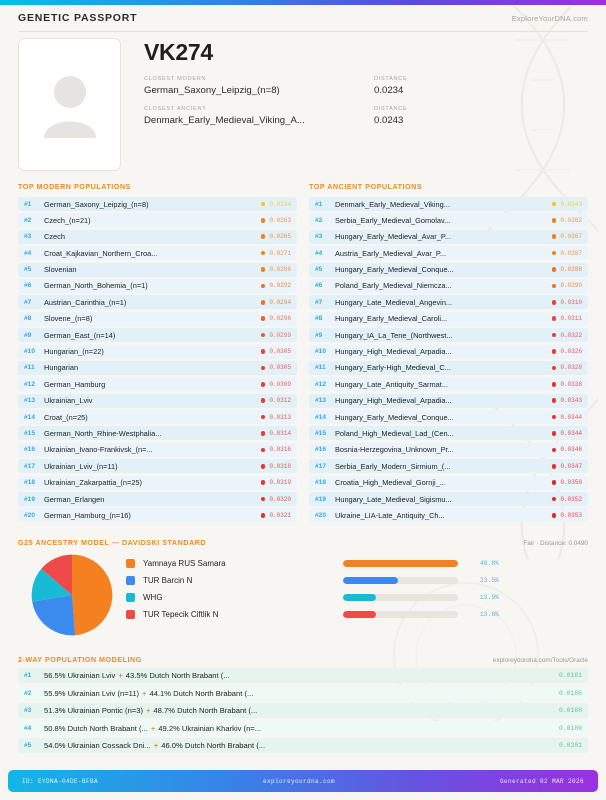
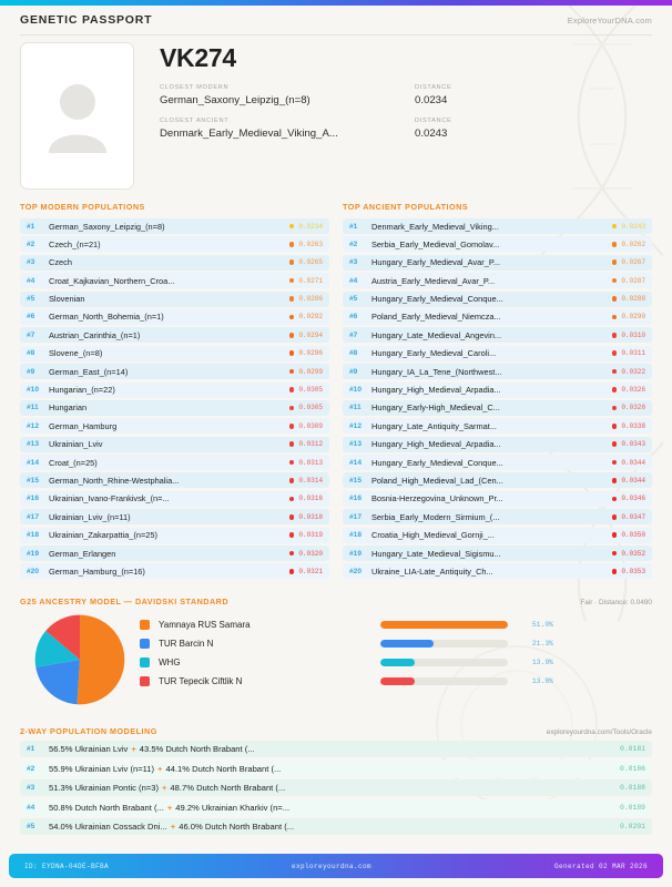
Yamnaya RUS Samara: 48.8% -> 51.0%
TUR Barcin N: 23.5% -> 21.3%
